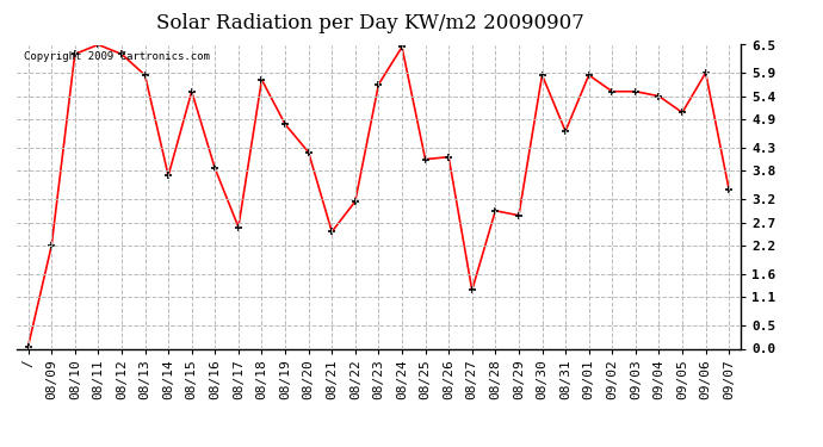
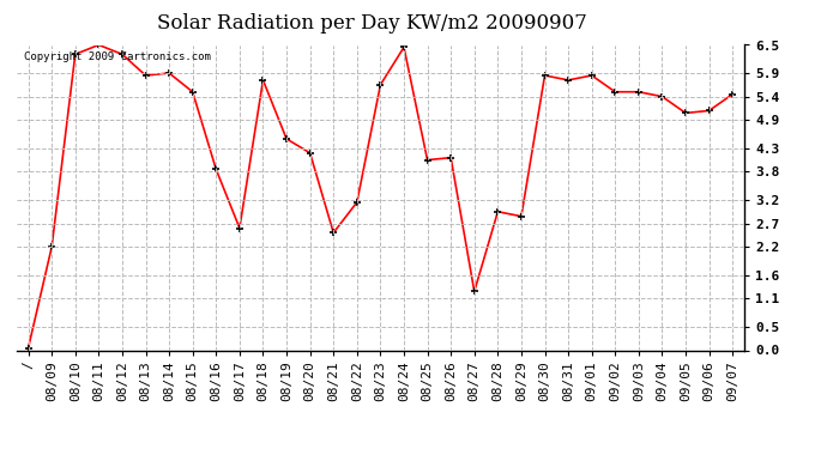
08/14: 3.70 -> 5.90
08/19: 4.80 -> 4.50
08/31: 4.65 -> 5.75
09/06: 5.90 -> 5.10
09/07: 3.40 -> 5.45
